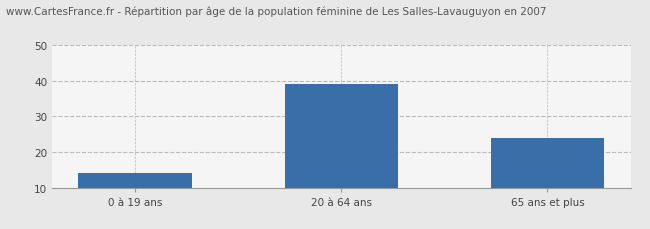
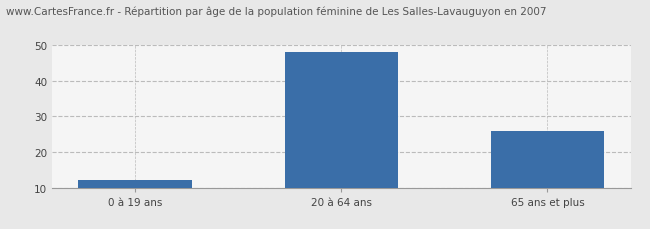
0 à 19 ans: 14 -> 12
20 à 64 ans: 39 -> 48
65 ans et plus: 24 -> 26
